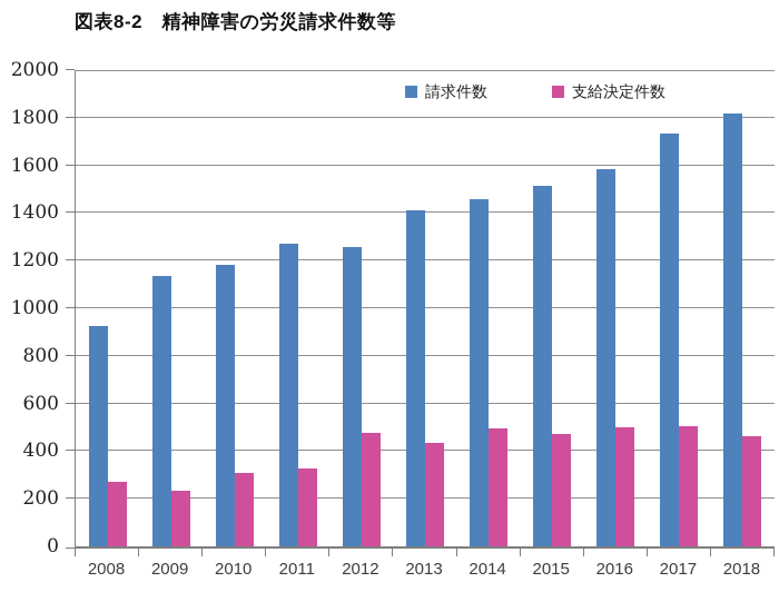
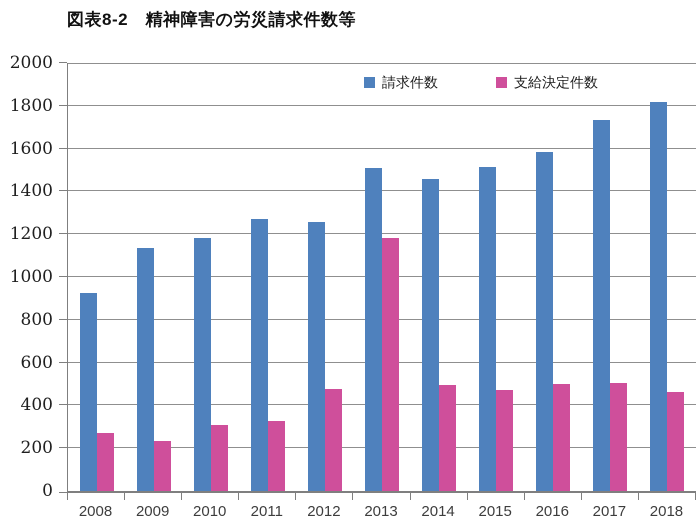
請求件数/2013: 1410 -> 1510
支給決定件数/2013: 440 -> 1180
